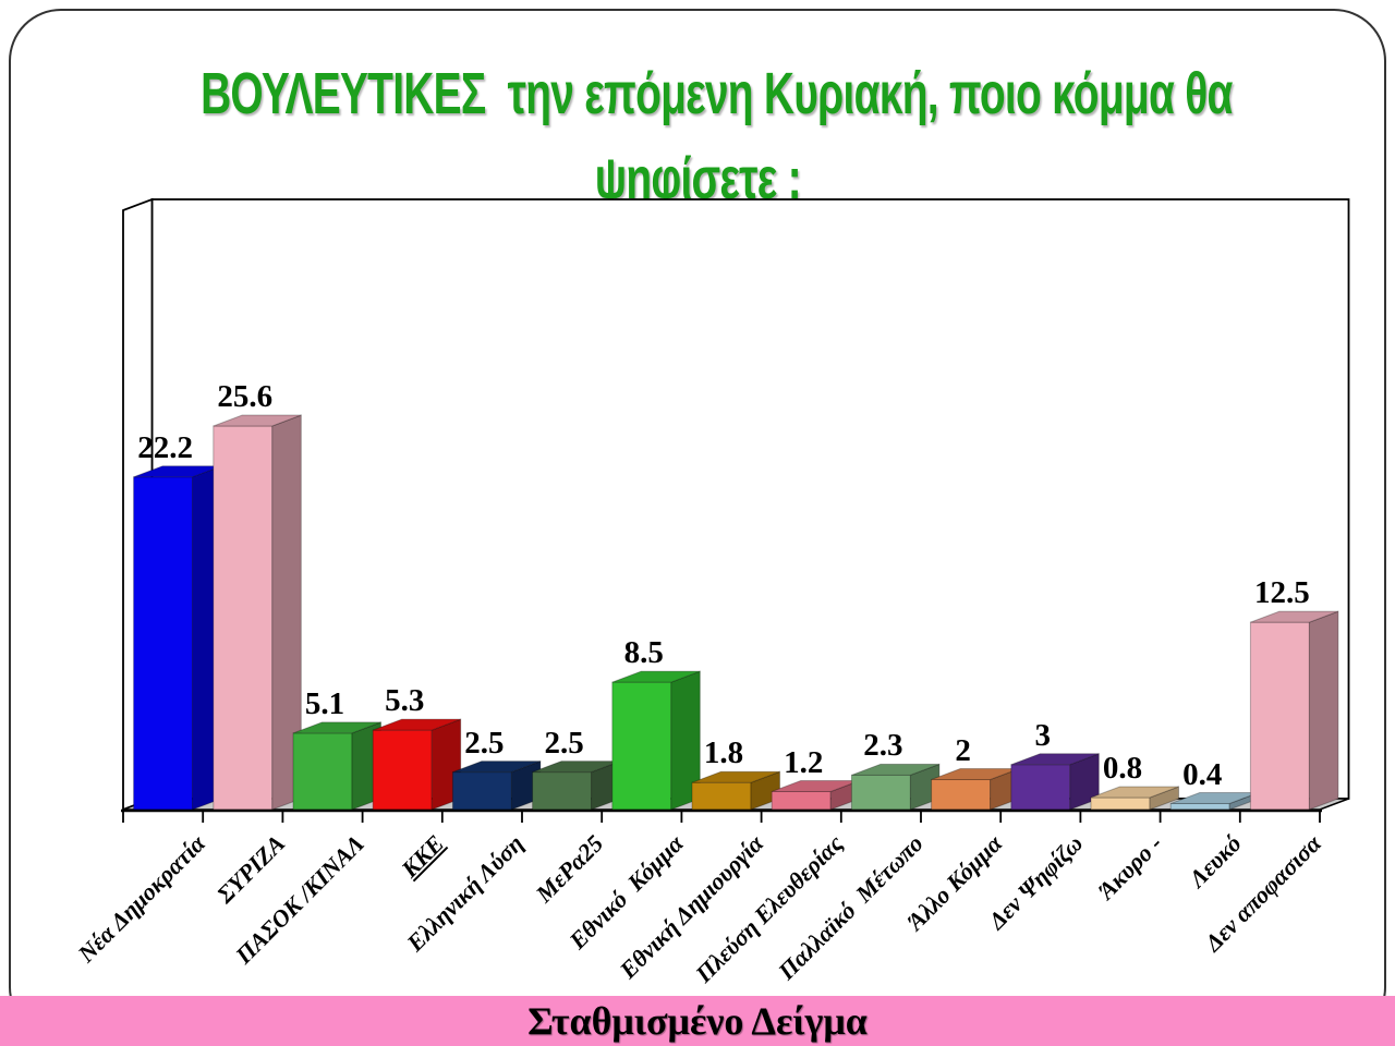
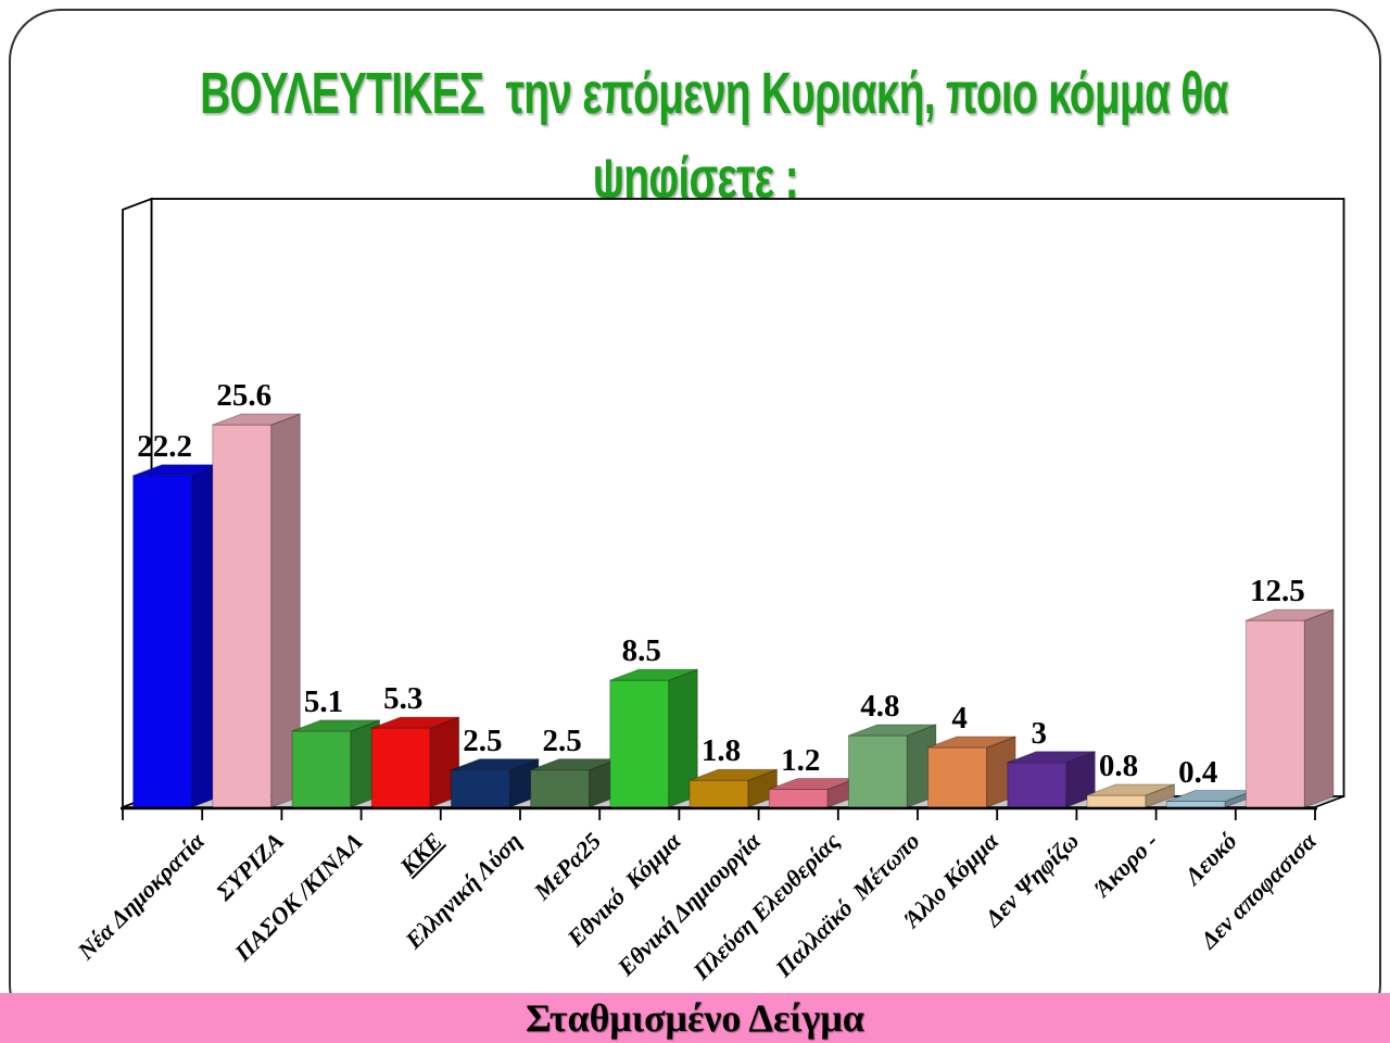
Παλλαϊκό Μέτωπο: 2.3 -> 4.8
Άλλο Κόμμα: 2 -> 4
